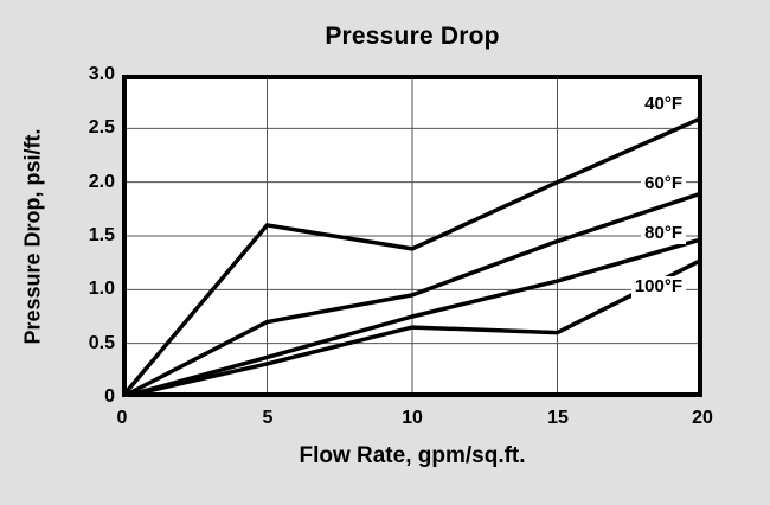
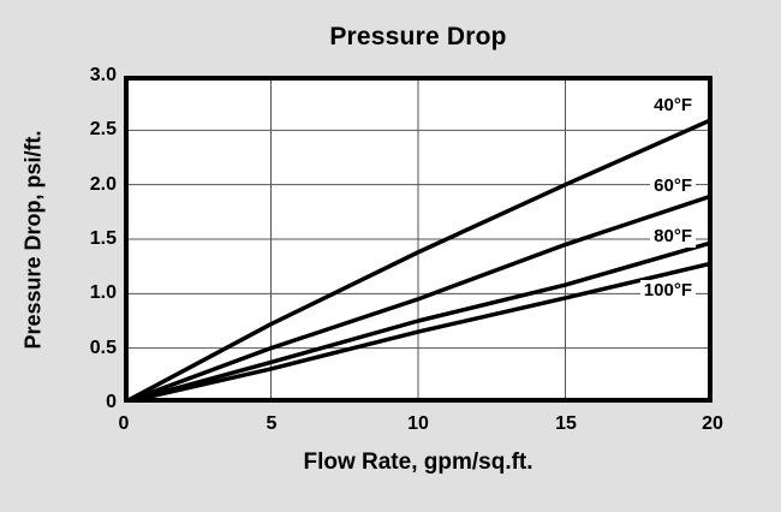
40°F/5: 1.6 -> 0.7
60°F/5: 0.7 -> 0.5
100°F/15: 0.6 -> 1.0
